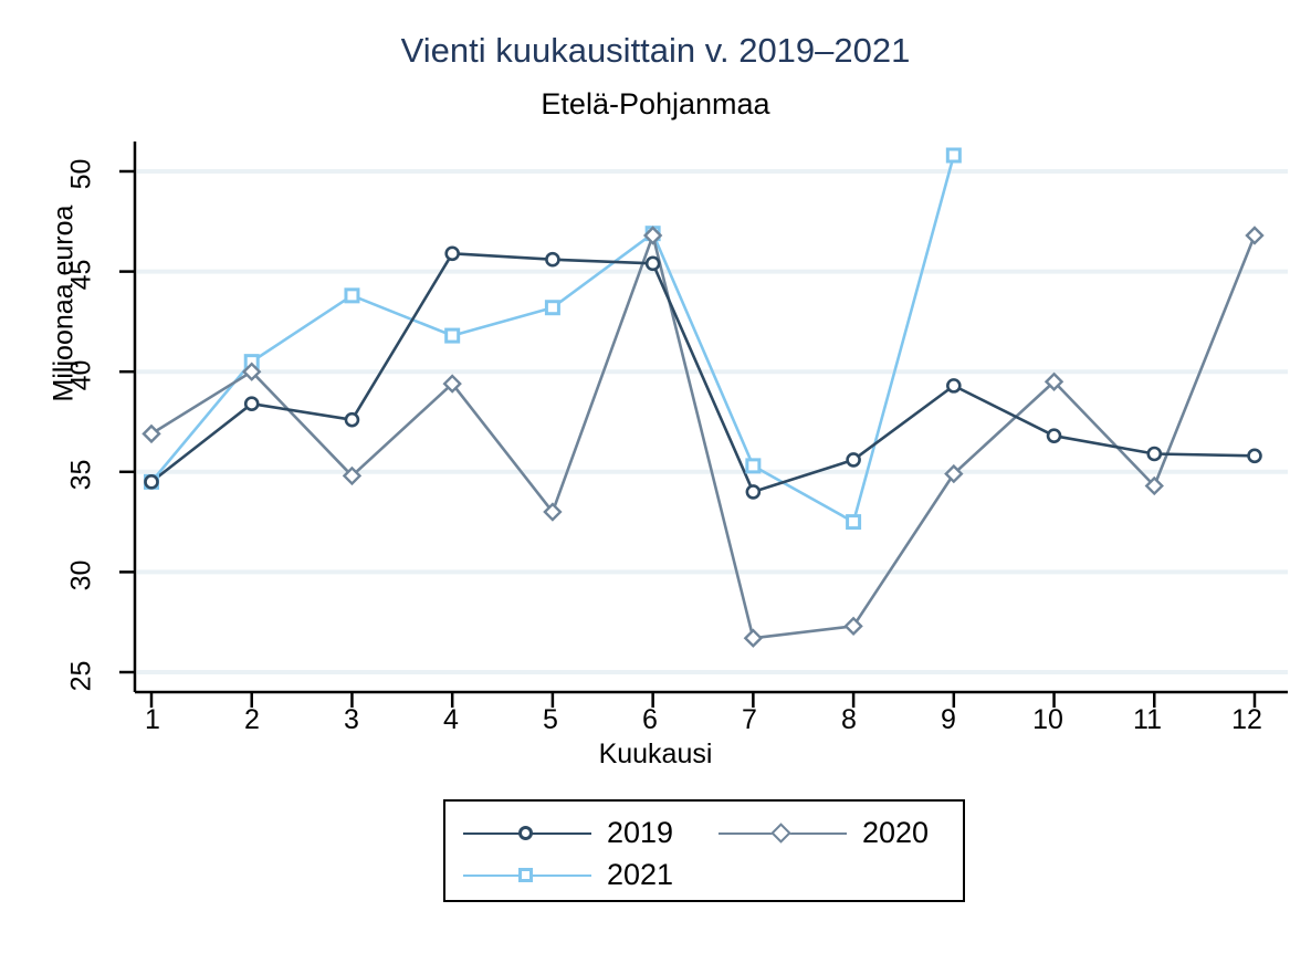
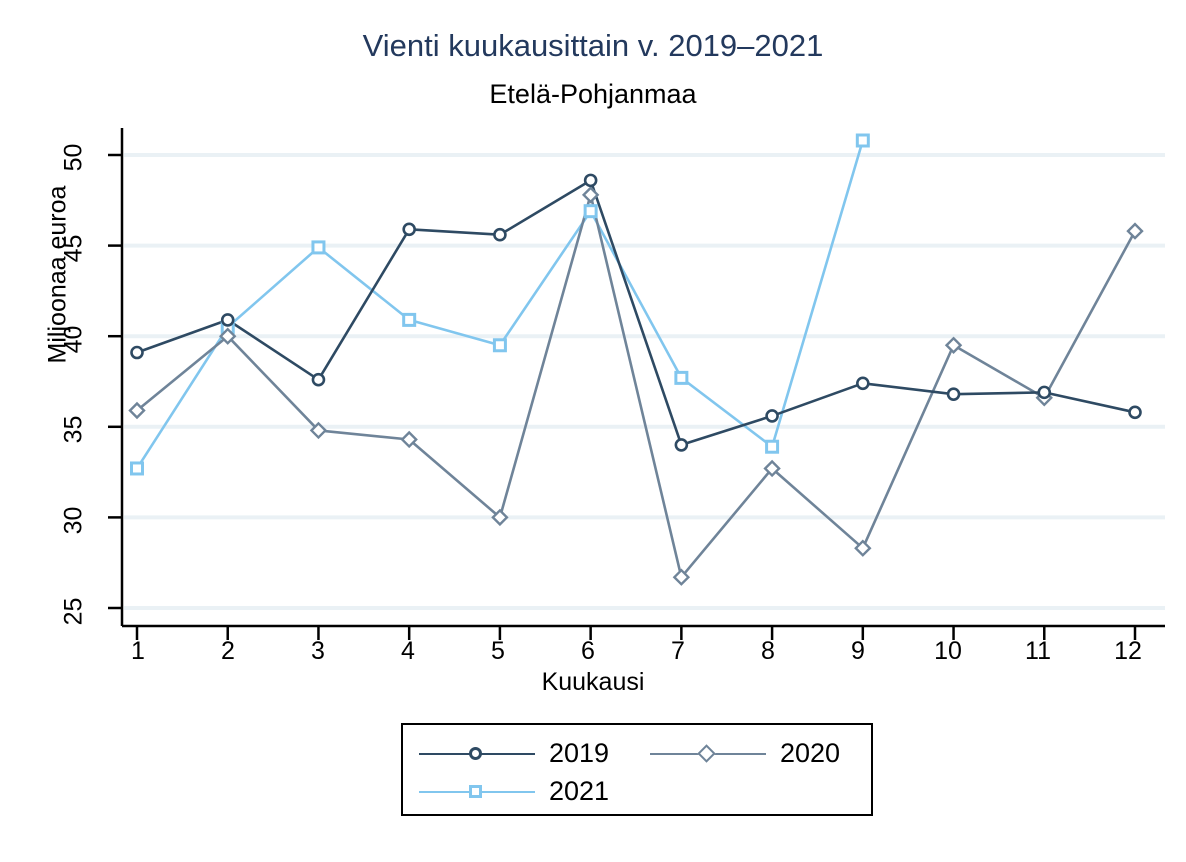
2019/1: 34.5 -> 39.1
2020/1: 36.9 -> 35.9
2021/1: 34.5 -> 32.7
2019/2: 38.4 -> 40.9
2021/3: 43.8 -> 44.9
2020/4: 39.4 -> 34.3
2021/4: 41.8 -> 40.9
2020/5: 33.0 -> 30.0
2021/5: 43.2 -> 39.5
2019/6: 45.4 -> 48.6
2020/6: 46.8 -> 47.8
2021/7: 35.3 -> 37.7
2020/8: 27.3 -> 32.7
2021/8: 32.5 -> 33.9
2019/9: 39.3 -> 37.4
2020/9: 34.9 -> 28.3
2019/11: 35.9 -> 36.9
2020/11: 34.3 -> 36.6
2020/12: 46.8 -> 45.8
